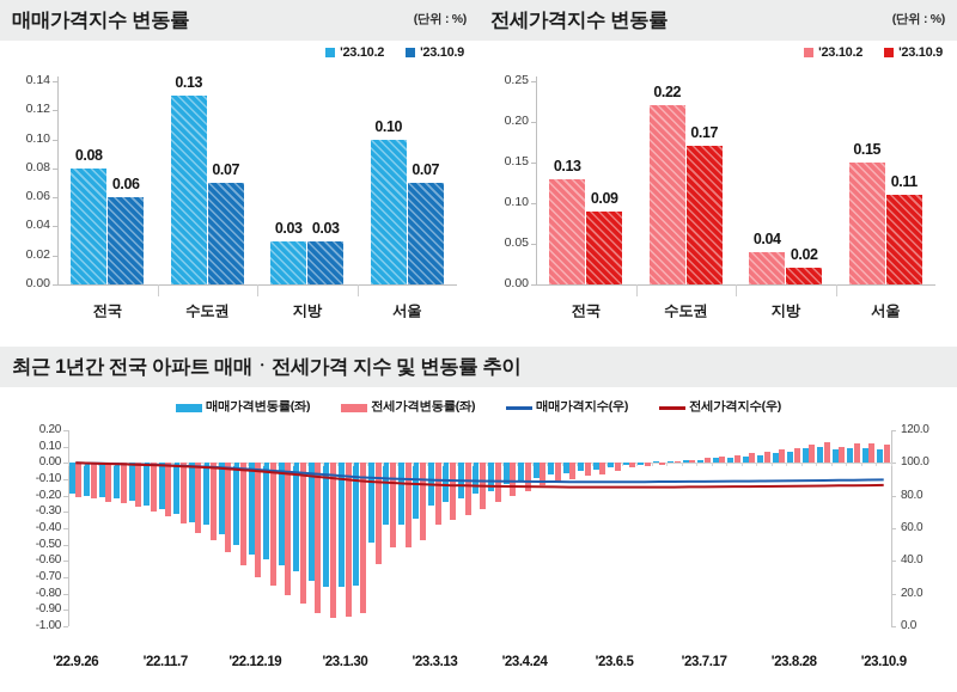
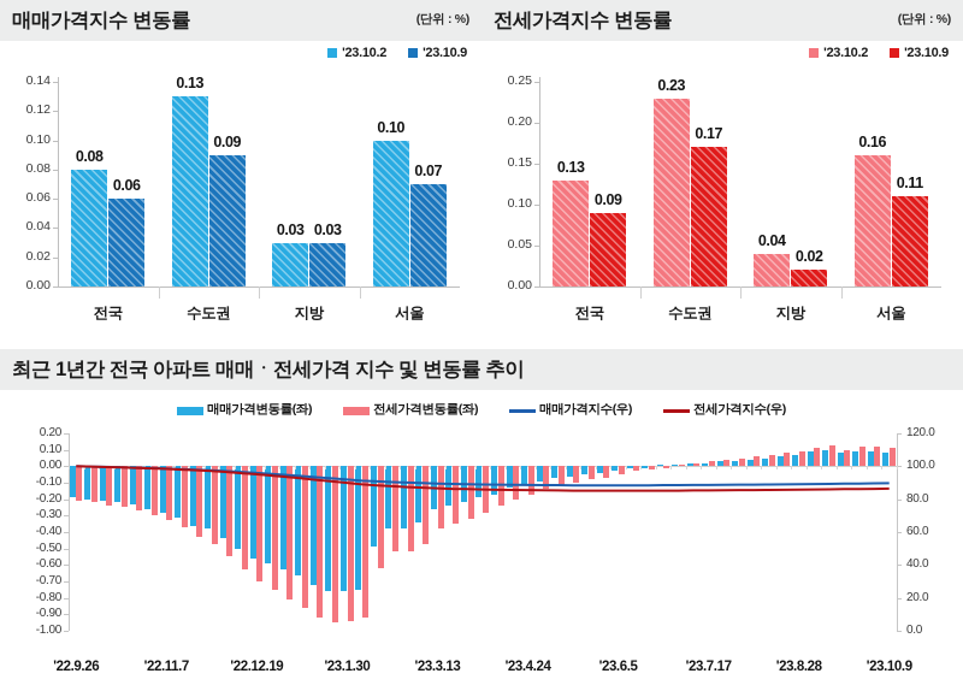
매매가격지수 변동률/'23.10.9/수도권: 0.07 -> 0.09
전세가격지수 변동률/'23.10.2/수도권: 0.22 -> 0.23
전세가격지수 변동률/'23.10.2/서울: 0.15 -> 0.16
